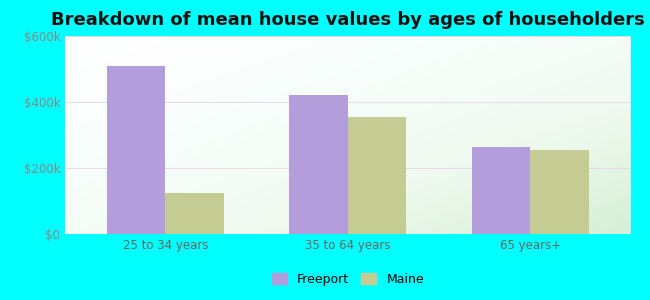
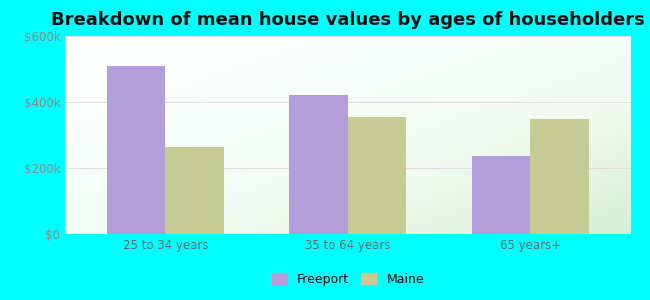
Maine/25 to 34 years: $125k -> $265k
Freeport/65 years+: $265k -> $235k
Maine/65 years+: $255k -> $350k
